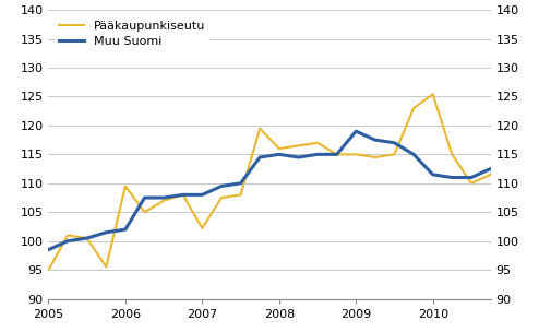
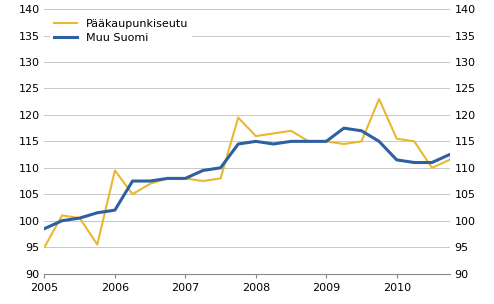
Pääkaupunkiseutu/2007: 102.2 -> 108.0
Muu Suomi/2009: 119.0 -> 115.0
Pääkaupunkiseutu/2010: 125.4 -> 115.5
